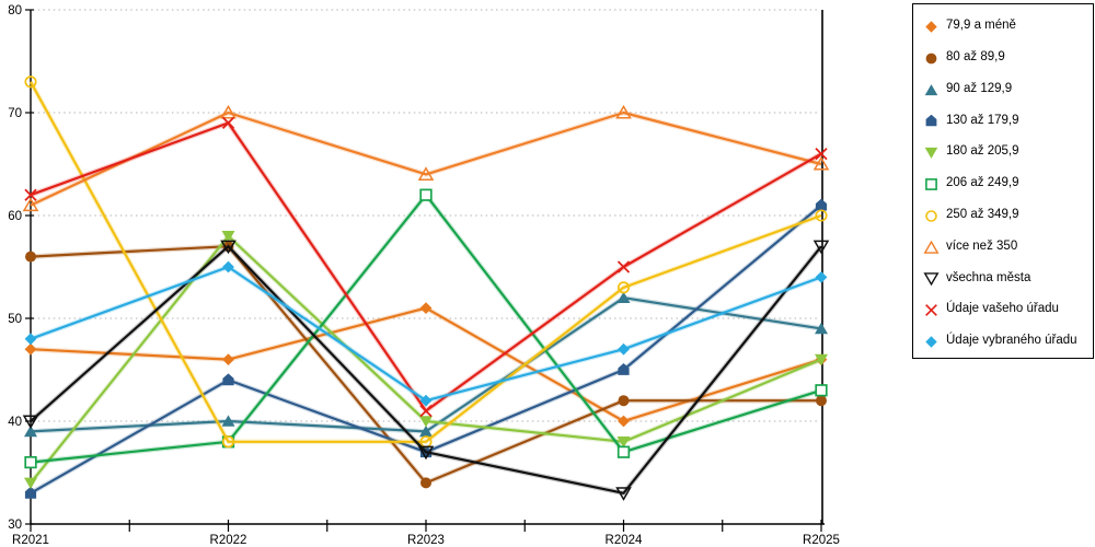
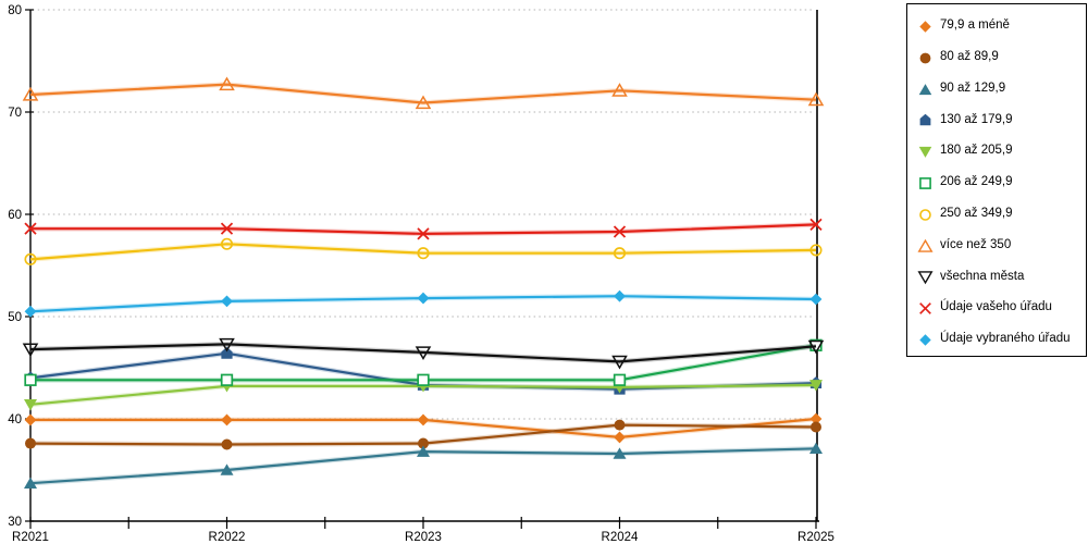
79,9 a méně/R2021: 47 -> 40
80 až 89,9/R2021: 56 -> 38
90 až 129,9/R2021: 39 -> 34
130 až 179,9/R2021: 33 -> 44
180 až 205,9/R2021: 34 -> 41
206 až 249,9/R2021: 36 -> 44
250 až 349,9/R2021: 73 -> 56
více než 350/R2021: 61 -> 72
všechna města/R2021: 40 -> 47
Údaje vašeho úřadu/R2021: 62 -> 59
Údaje vybraného úřadu/R2021: 48 -> 50
79,9 a méně/R2022: 46 -> 40
80 až 89,9/R2022: 57 -> 38
90 až 129,9/R2022: 40 -> 35
130 až 179,9/R2022: 44 -> 46
180 až 205,9/R2022: 58 -> 43
206 až 249,9/R2022: 38 -> 44
250 až 349,9/R2022: 38 -> 57
více než 350/R2022: 70 -> 73
všechna města/R2022: 57 -> 47
Údaje vašeho úřadu/R2022: 69 -> 59
Údaje vybraného úřadu/R2022: 55 -> 52
79,9 a méně/R2023: 51 -> 40
80 až 89,9/R2023: 34 -> 38
90 až 129,9/R2023: 39 -> 37
130 až 179,9/R2023: 37 -> 43
180 až 205,9/R2023: 40 -> 43
206 až 249,9/R2023: 62 -> 44
250 až 349,9/R2023: 38 -> 56
více než 350/R2023: 64 -> 71
všechna města/R2023: 37 -> 46
Údaje vašeho úřadu/R2023: 41 -> 58
Údaje vybraného úřadu/R2023: 42 -> 52
79,9 a méně/R2024: 40 -> 38
80 až 89,9/R2024: 42 -> 39
90 až 129,9/R2024: 52 -> 37
130 až 179,9/R2024: 45 -> 43
180 až 205,9/R2024: 38 -> 43
206 až 249,9/R2024: 37 -> 44
250 až 349,9/R2024: 53 -> 56
více než 350/R2024: 70 -> 72
všechna města/R2024: 33 -> 46
Údaje vašeho úřadu/R2024: 55 -> 58
Údaje vybraného úřadu/R2024: 47 -> 52
79,9 a méně/R2025: 46 -> 40
80 až 89,9/R2025: 42 -> 39
90 až 129,9/R2025: 49 -> 37
130 až 179,9/R2025: 61 -> 44
180 až 205,9/R2025: 46 -> 43
206 až 249,9/R2025: 43 -> 47
250 až 349,9/R2025: 60 -> 56
více než 350/R2025: 65 -> 71
všechna města/R2025: 57 -> 47
Údaje vašeho úřadu/R2025: 66 -> 59
Údaje vybraného úřadu/R2025: 54 -> 52
